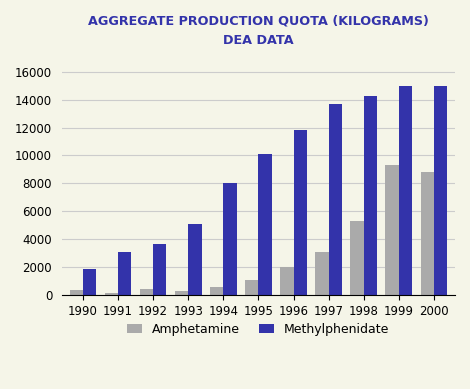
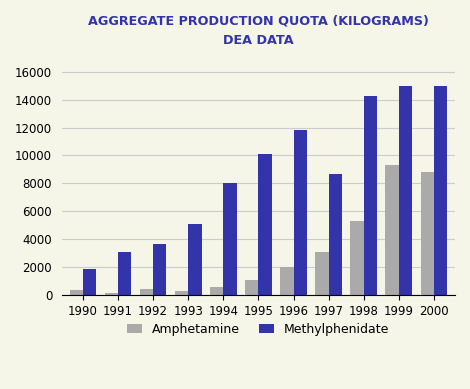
Methylphenidate/1997: 13700 -> 8700
